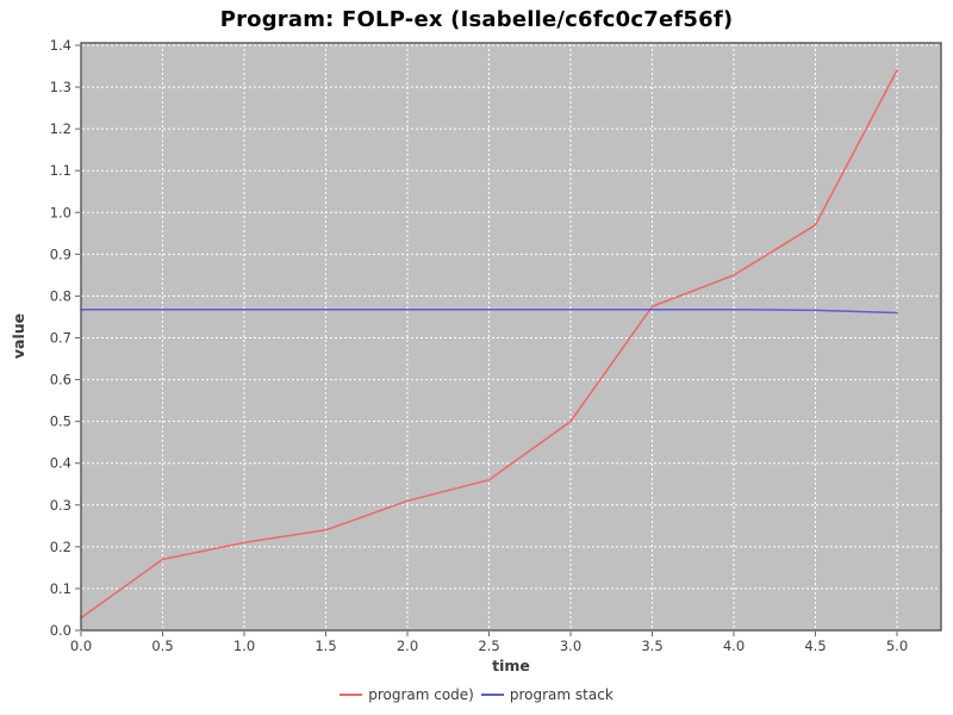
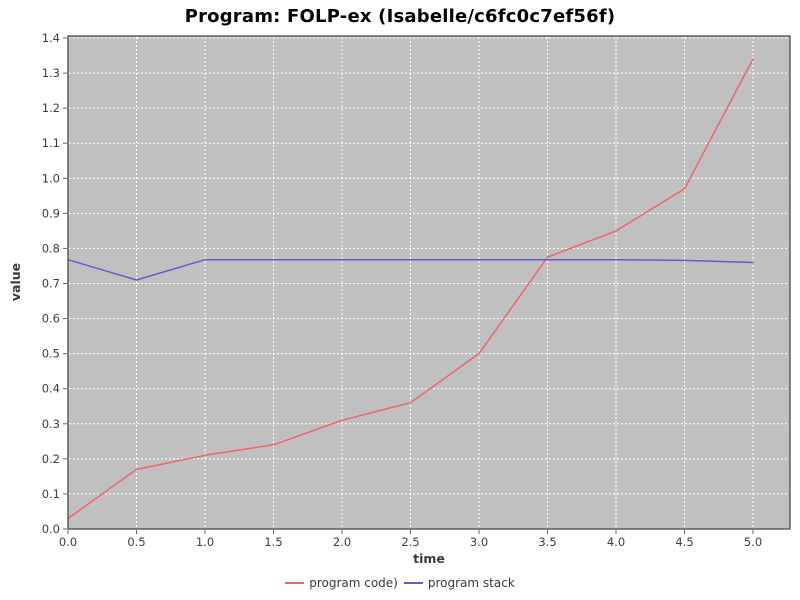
program stack/0.5: 0.77 -> 0.71
